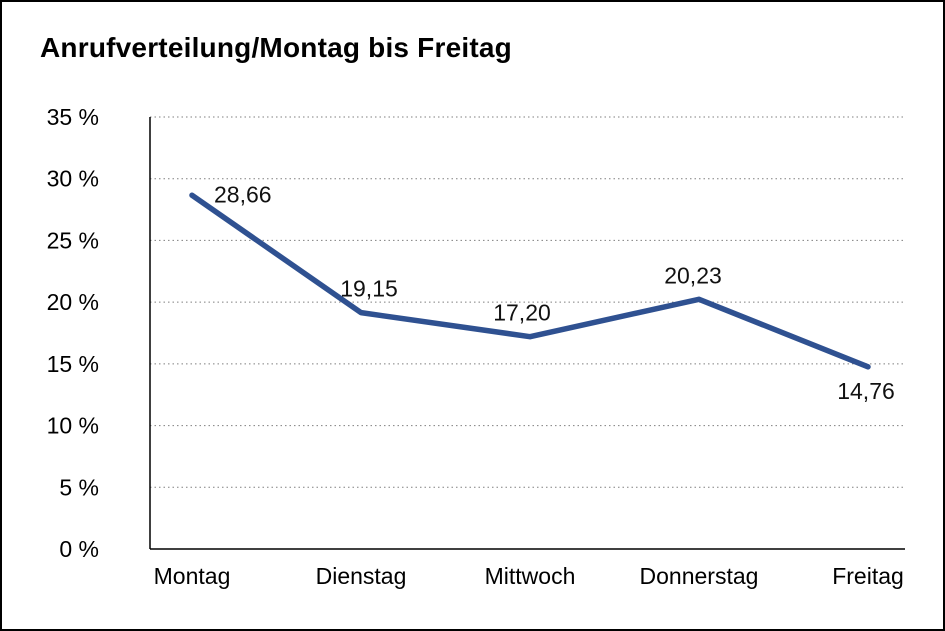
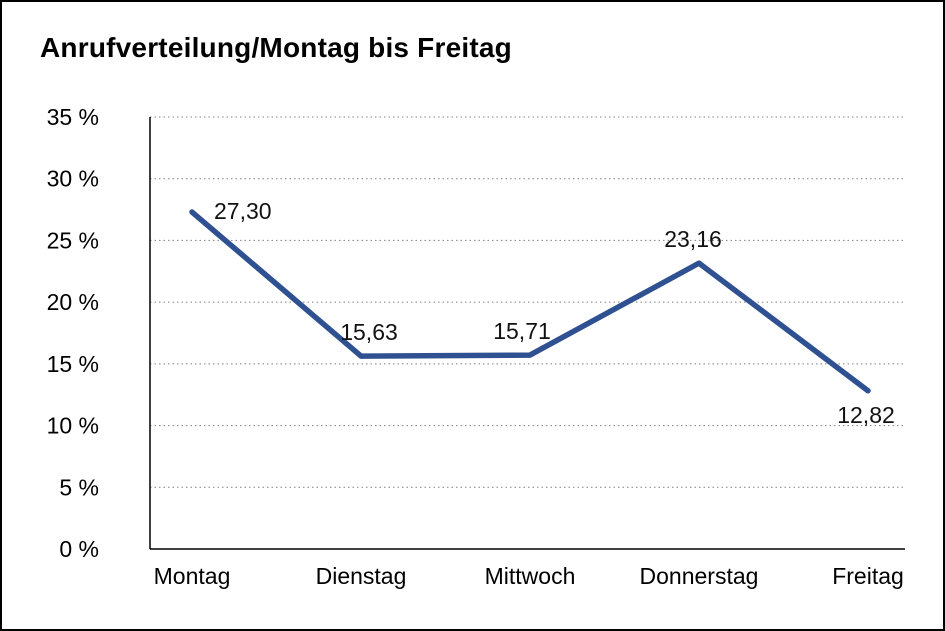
Montag: 28,66 -> 27,30
Dienstag: 19,15 -> 15,63
Mittwoch: 17,20 -> 15,71
Donnerstag: 20,23 -> 23,16
Freitag: 14,76 -> 12,82
